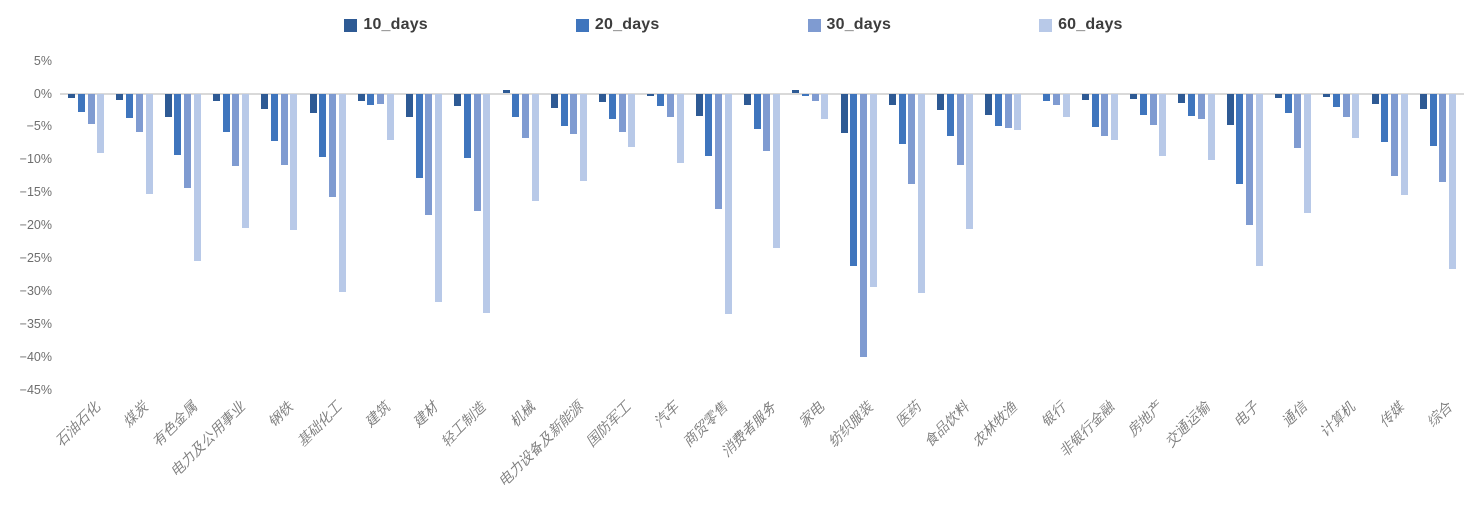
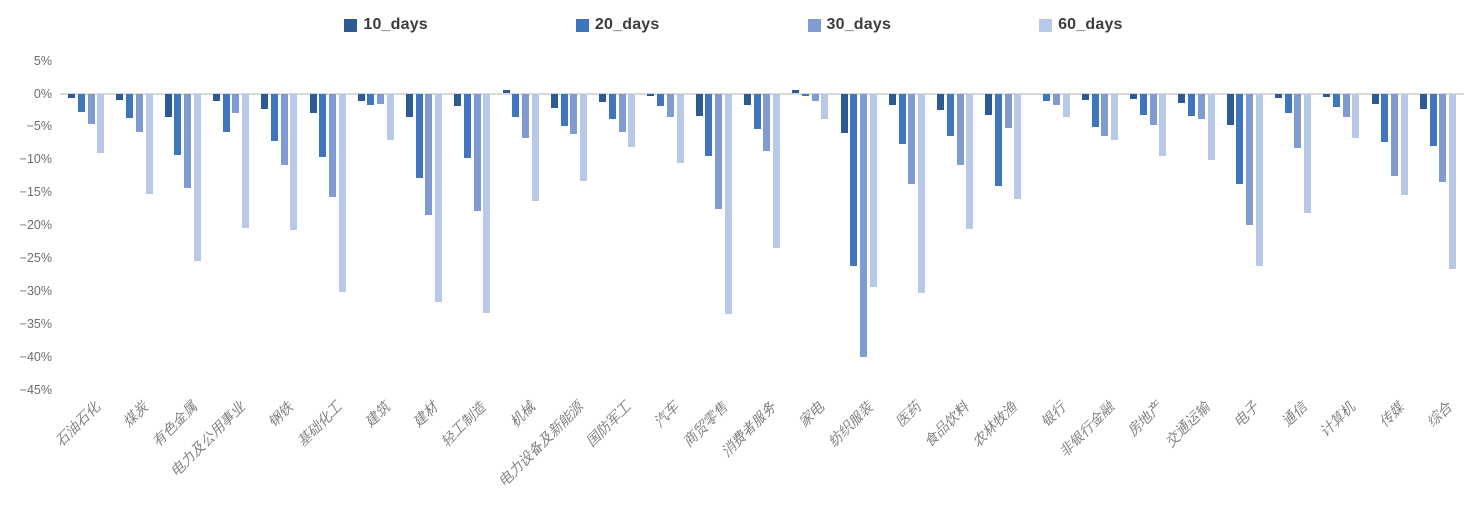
30_days/电力及公用事业: -11% -> -3%
20_days/农林牧渔: -5% -> -14%
60_days/农林牧渔: -6% -> -16%
